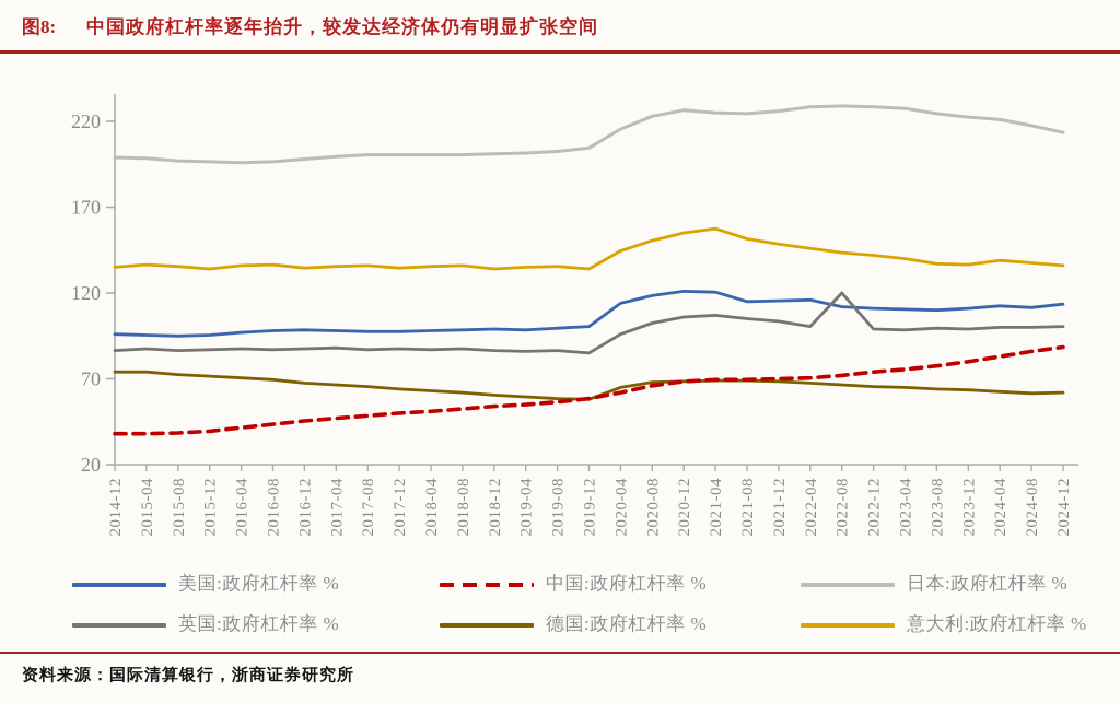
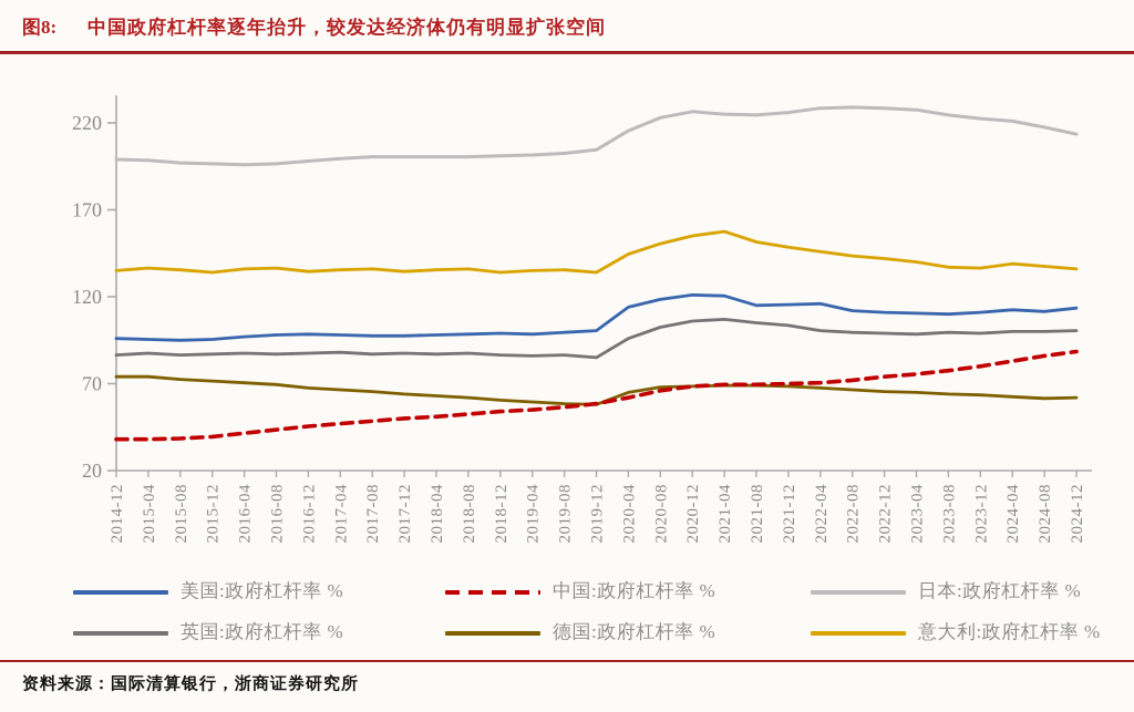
英国:政府杠杆率 %/2022-08: 120 -> 100
